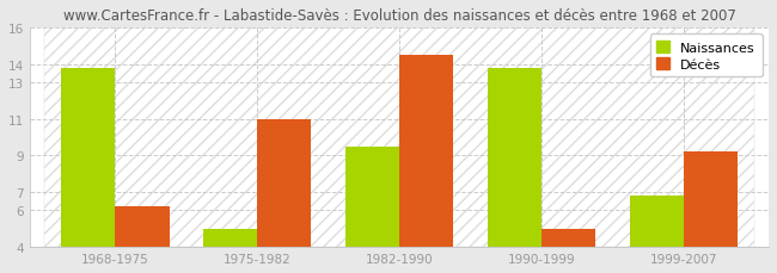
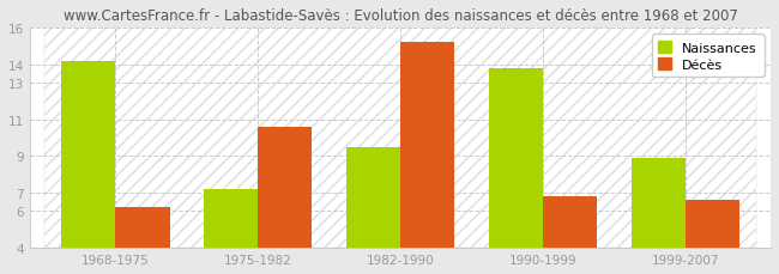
Naissances/1968-1975: 13.8 -> 14.2
Naissances/1975-1982: 5.0 -> 7.2
Décès/1975-1982: 11.0 -> 10.6
Décès/1982-1990: 14.5 -> 15.2
Décès/1990-1999: 5.0 -> 6.8
Naissances/1999-2007: 6.8 -> 8.9
Décès/1999-2007: 9.2 -> 6.6
